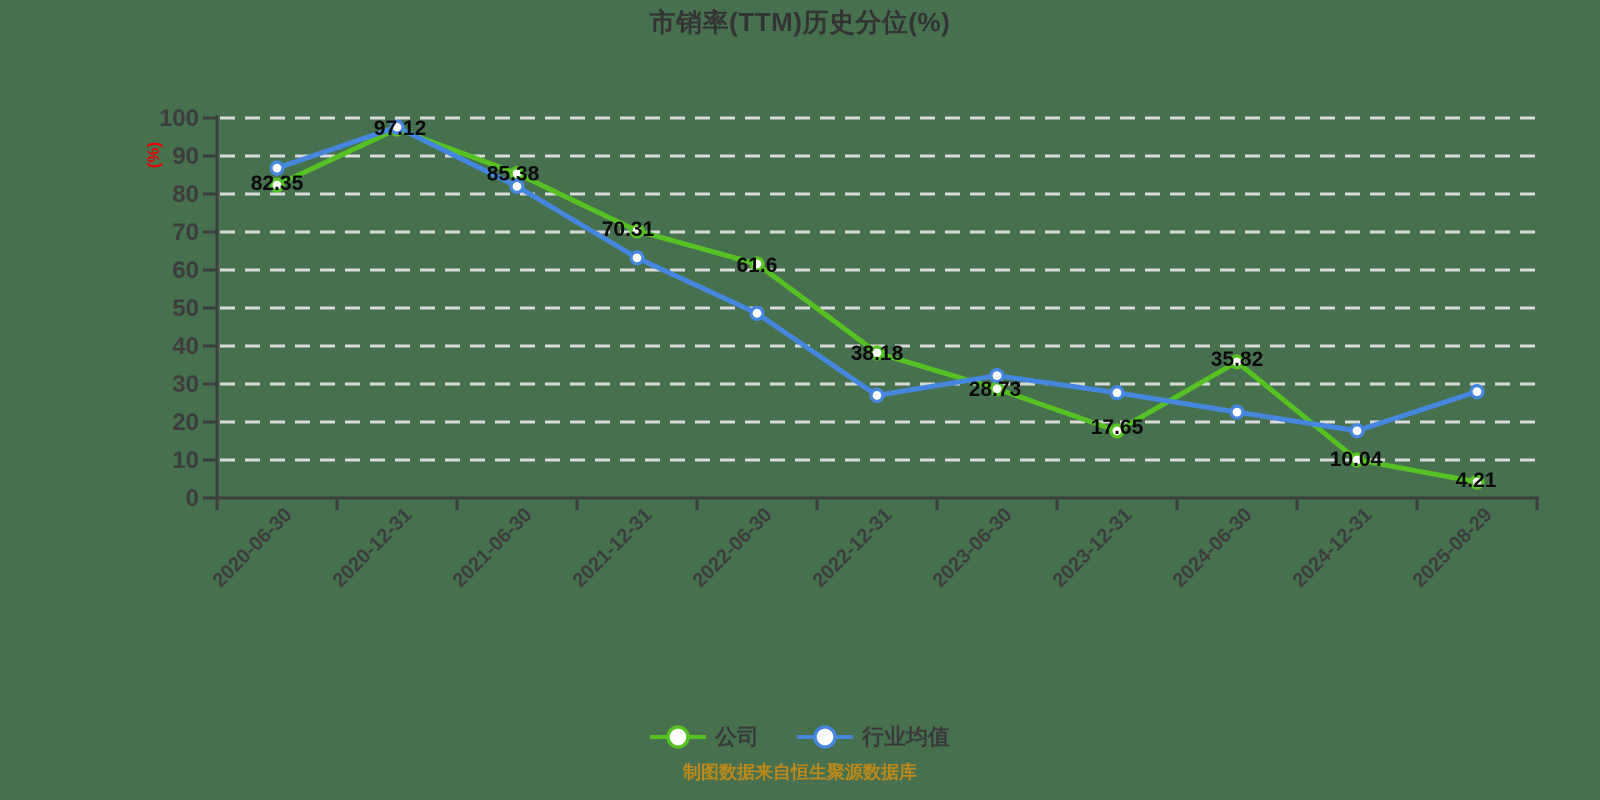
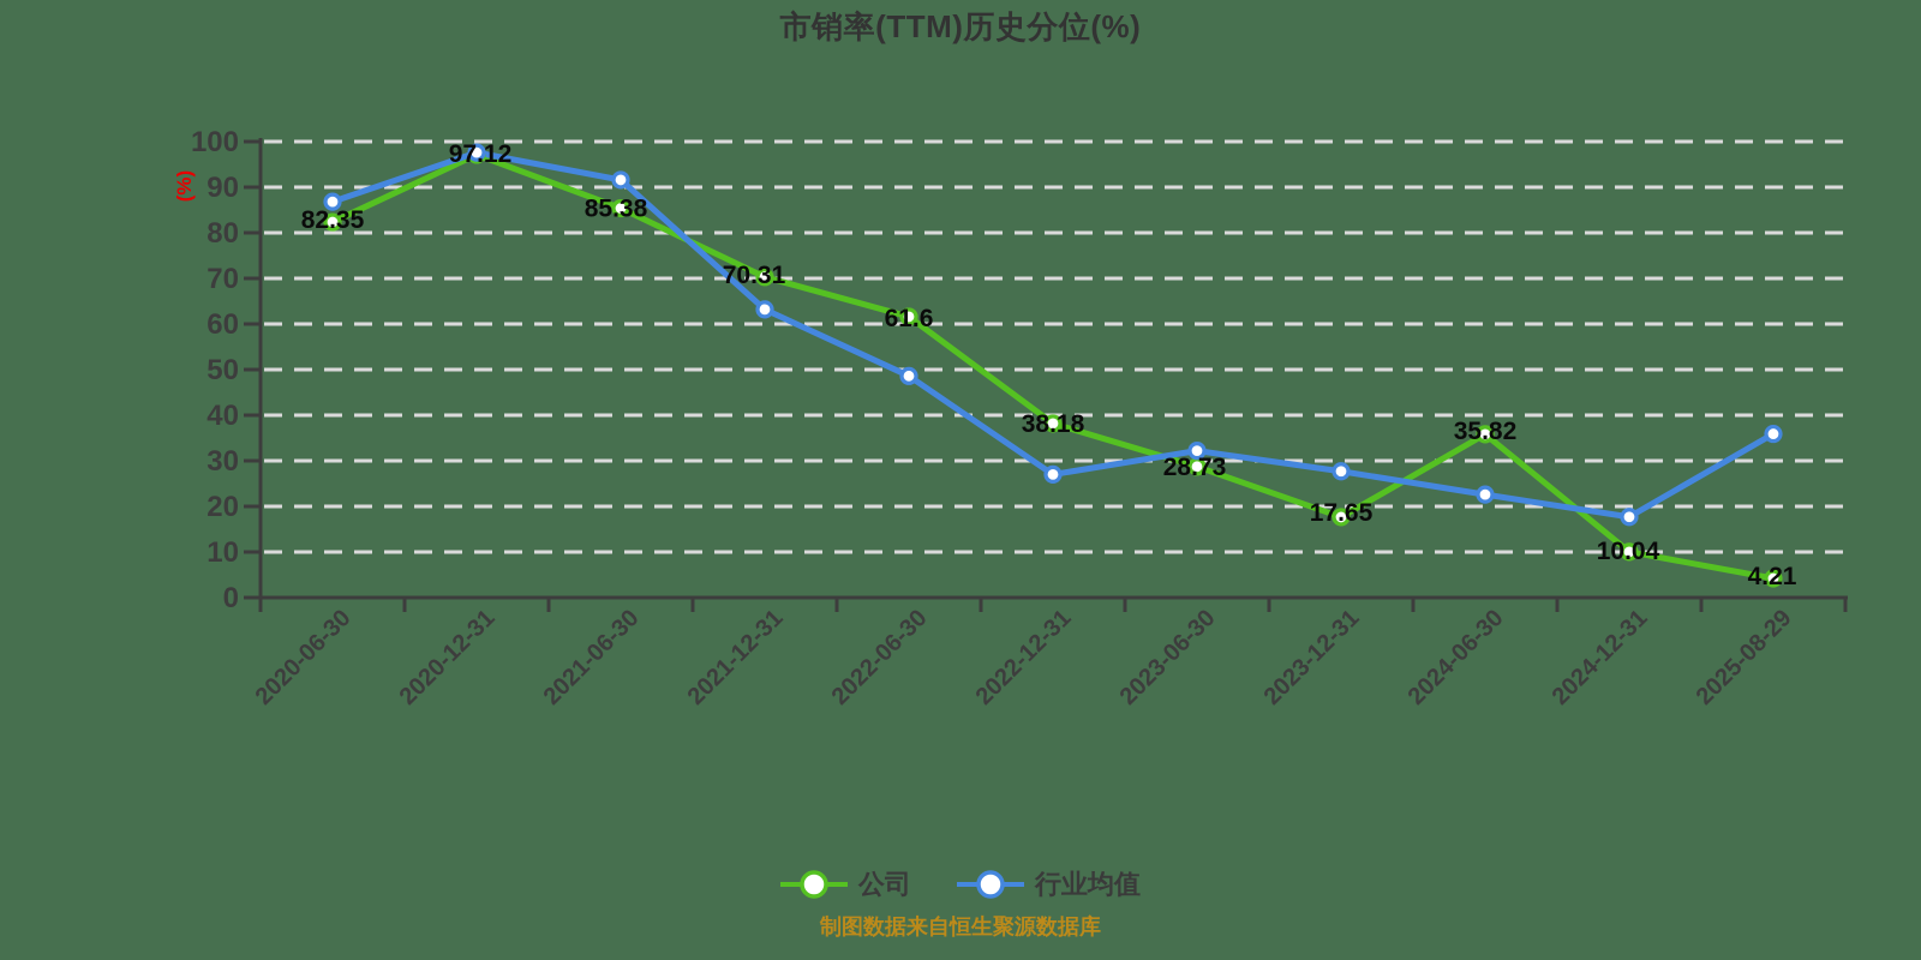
行业均值/2021-06-30: 82 -> 92
行业均值/2025-08-29: 28 -> 36
